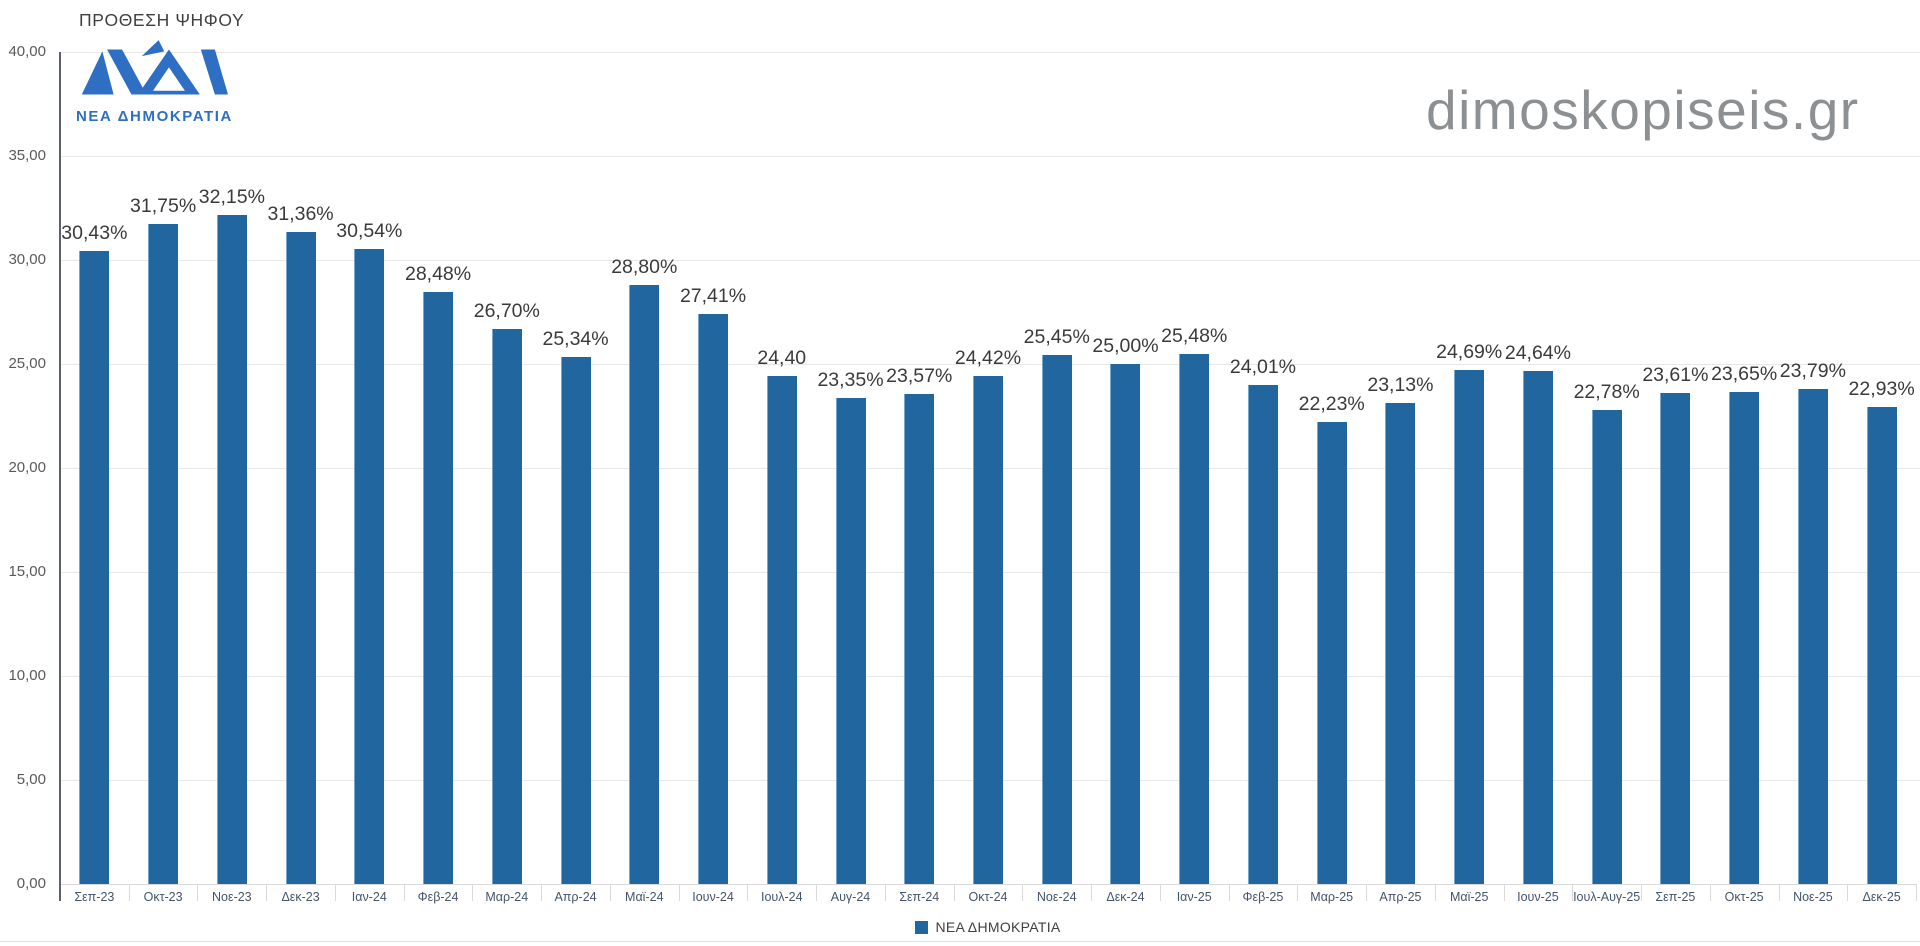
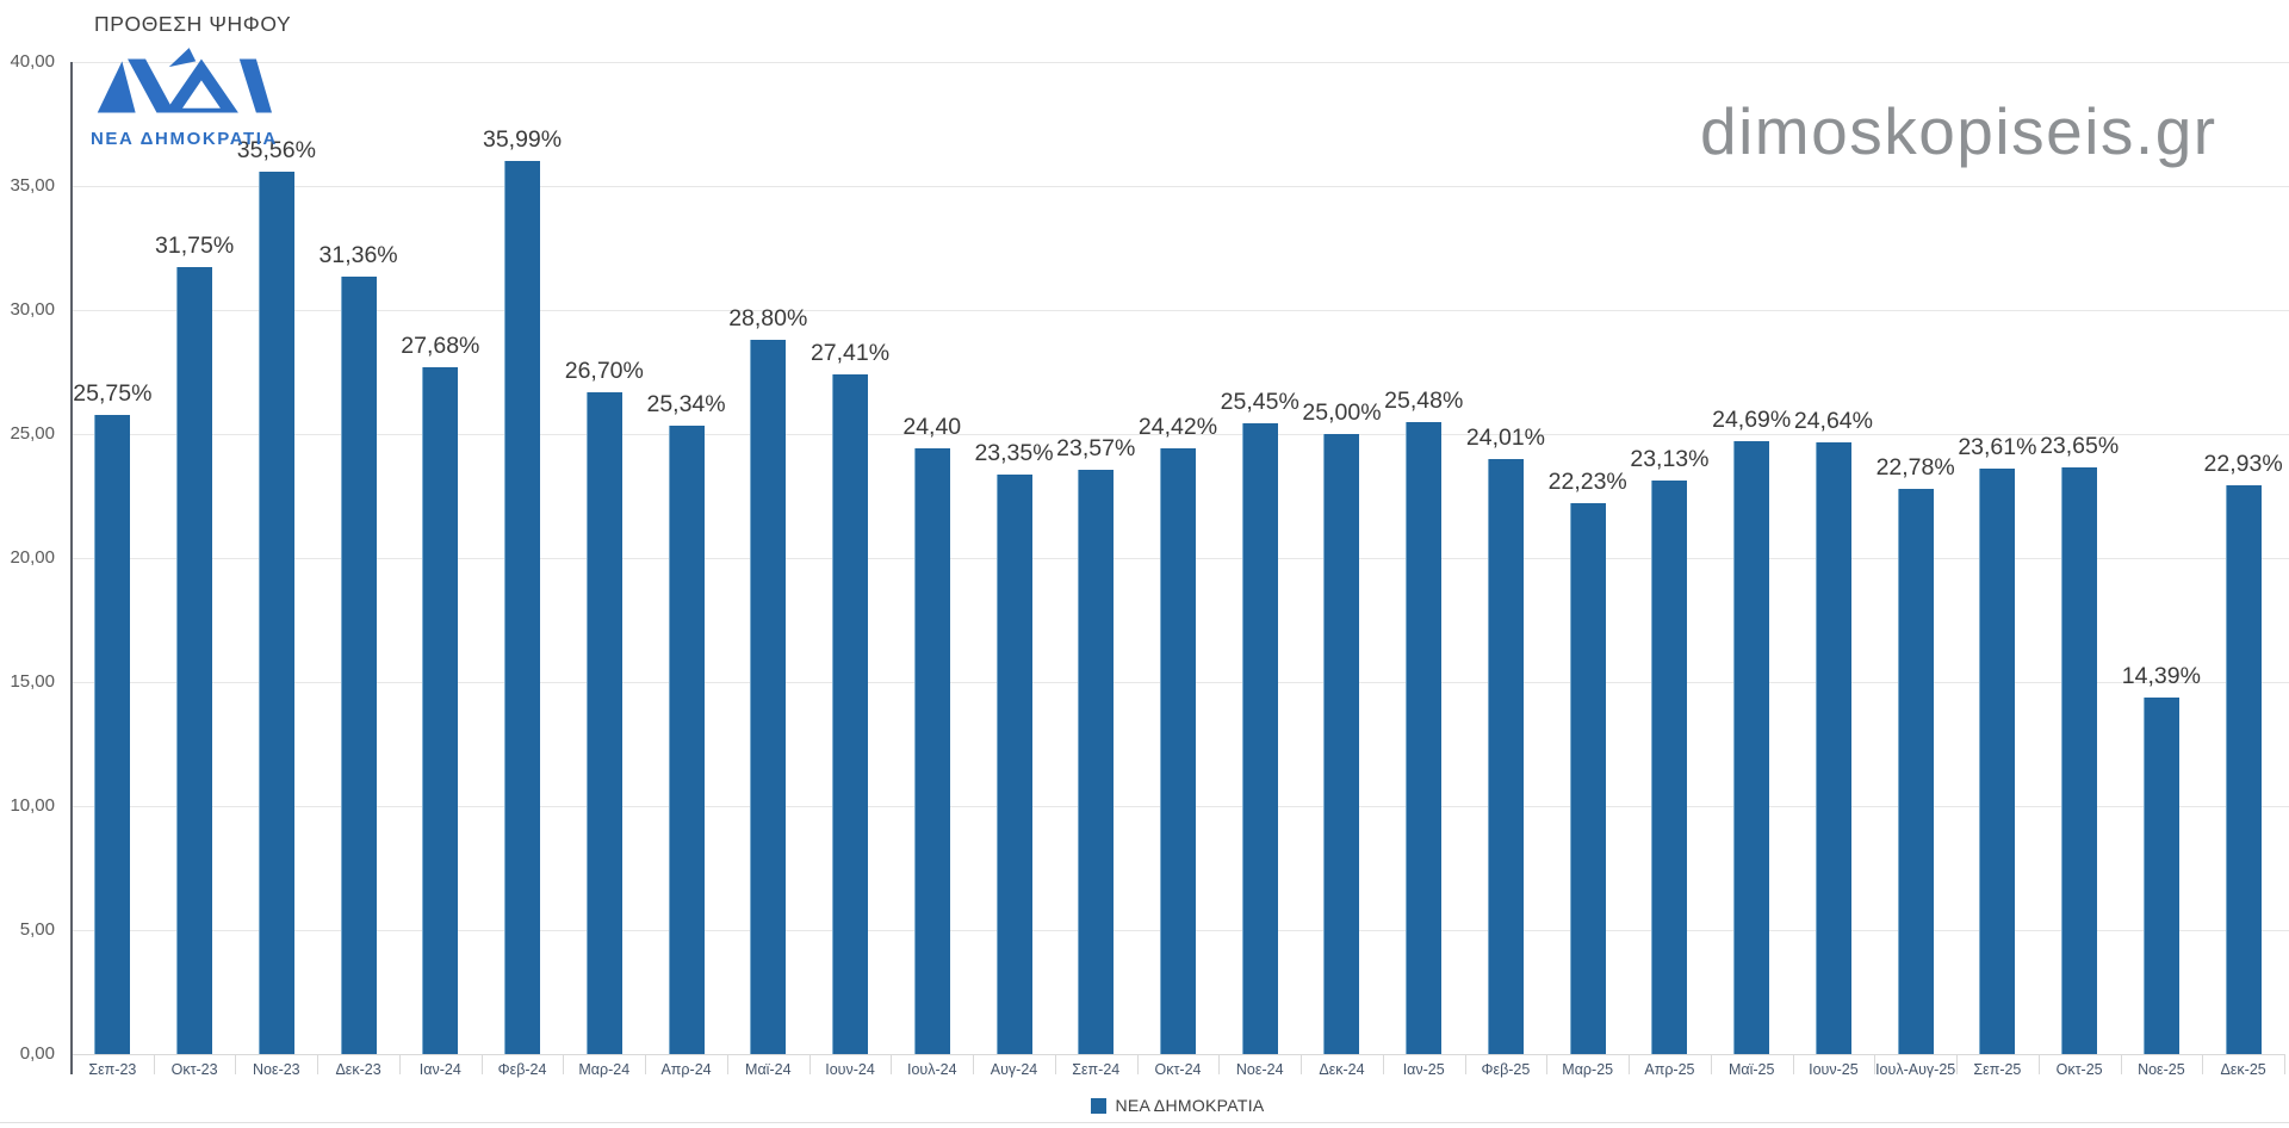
Σεπ-23: 30,43% -> 25,75%
Νοε-23: 32,15% -> 35,56%
Ιαν-24: 30,54% -> 27,68%
Φεβ-24: 28,48% -> 35,99%
Νοε-25: 23,79% -> 14,39%
